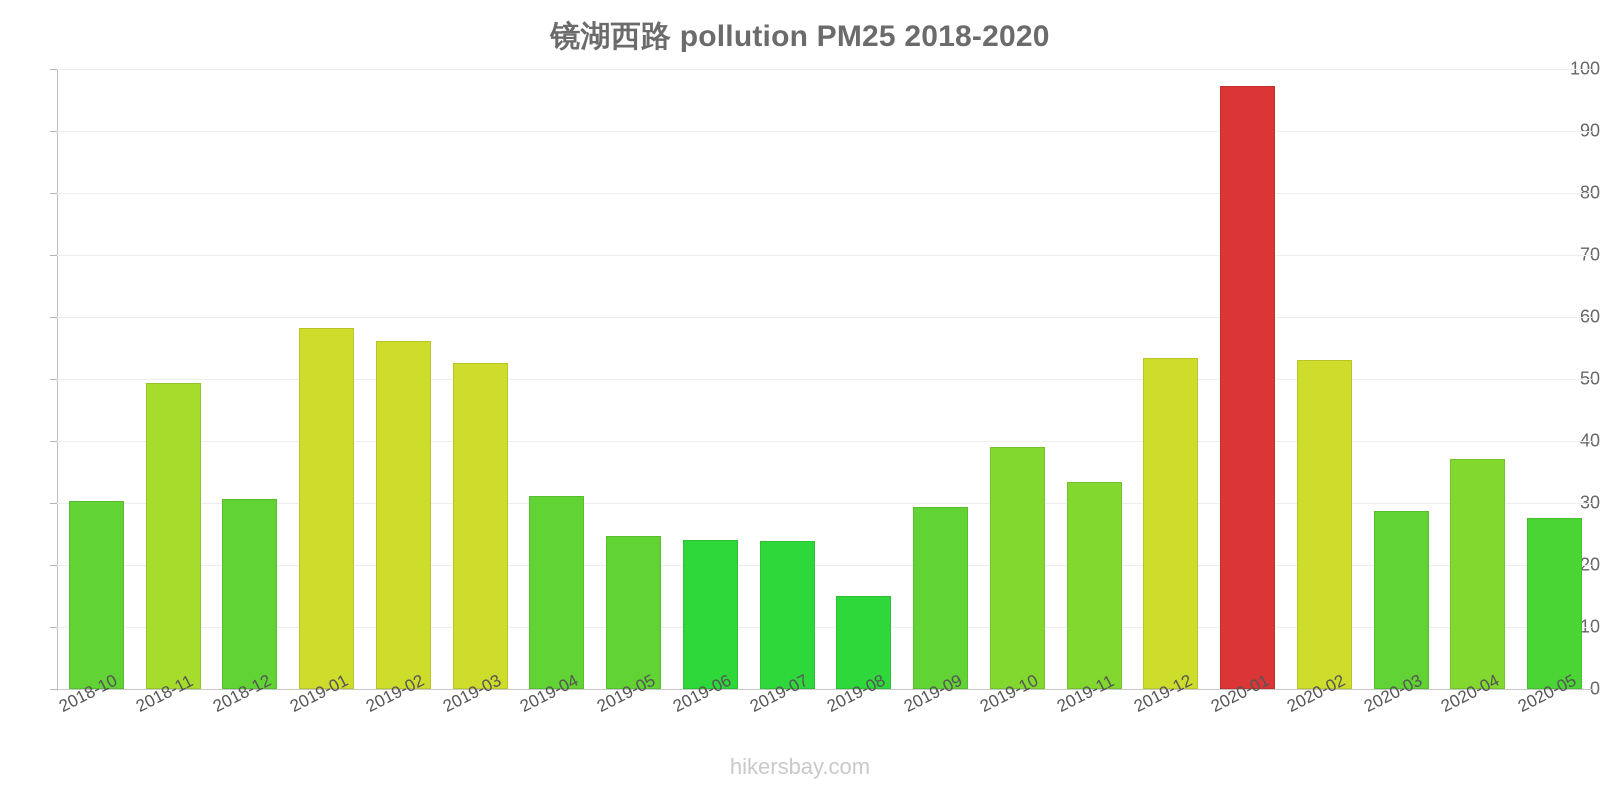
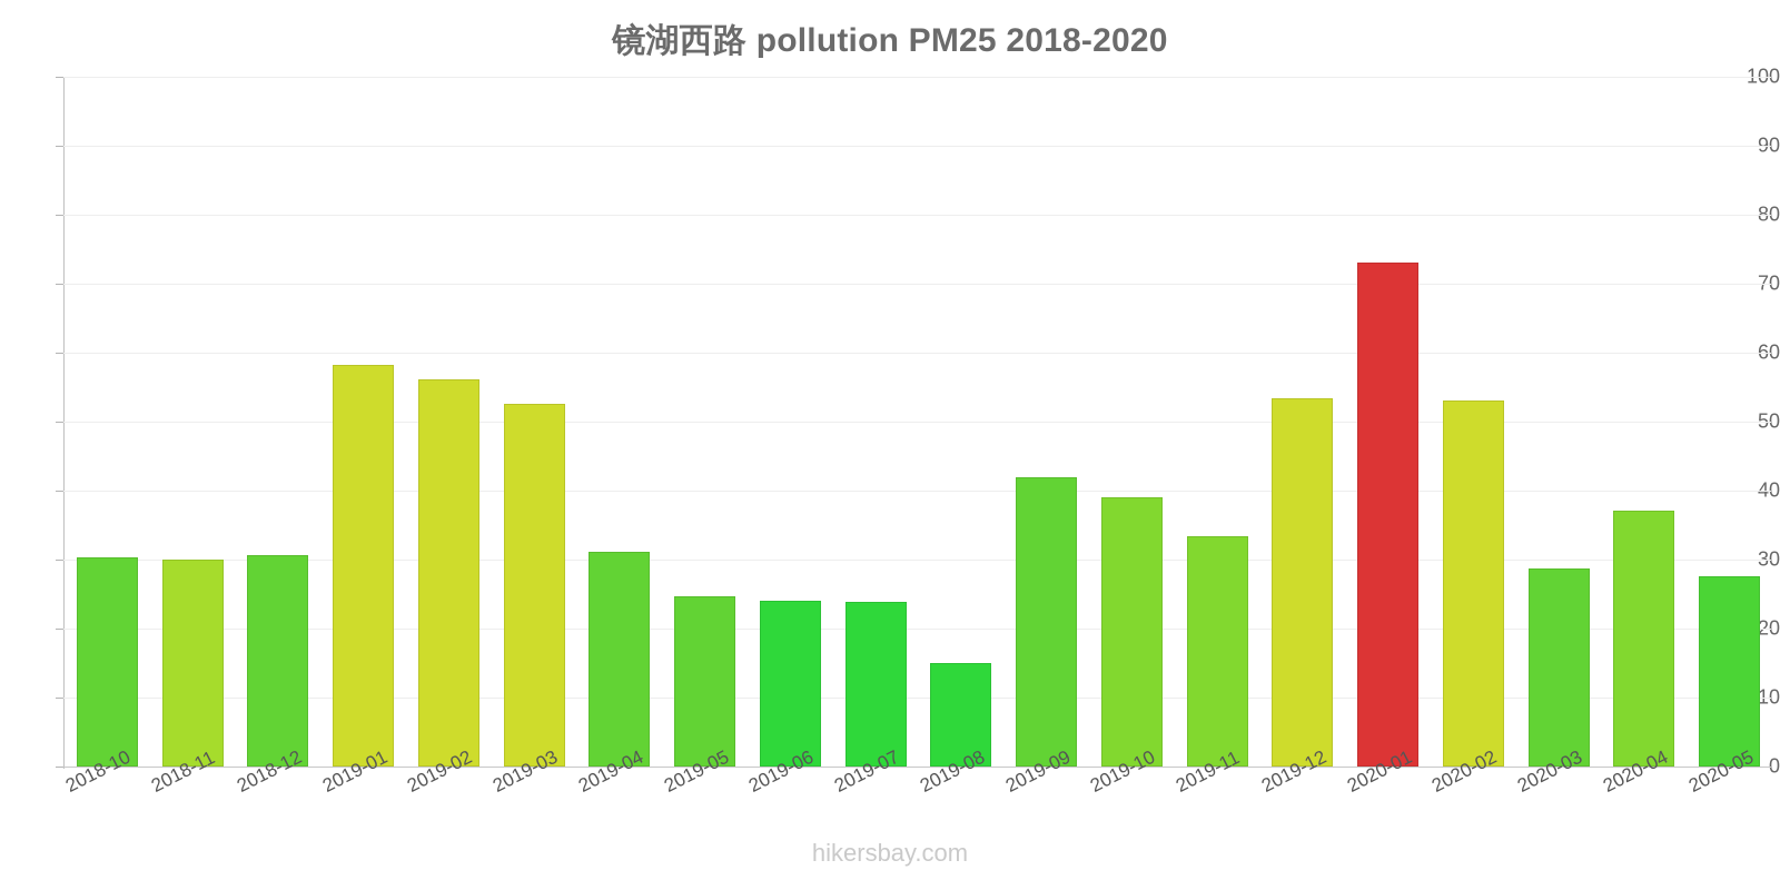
2018-11: 49 -> 30
2019-09: 29 -> 42
2020-01: 97 -> 73
